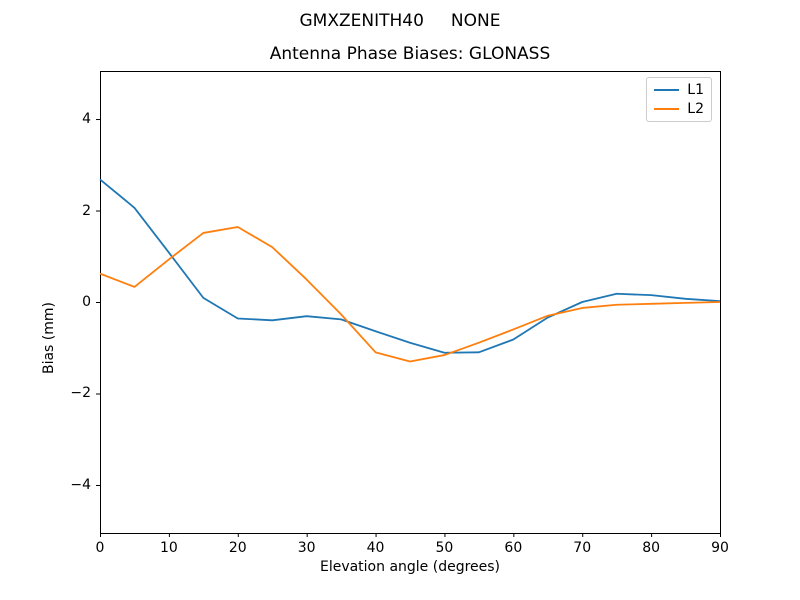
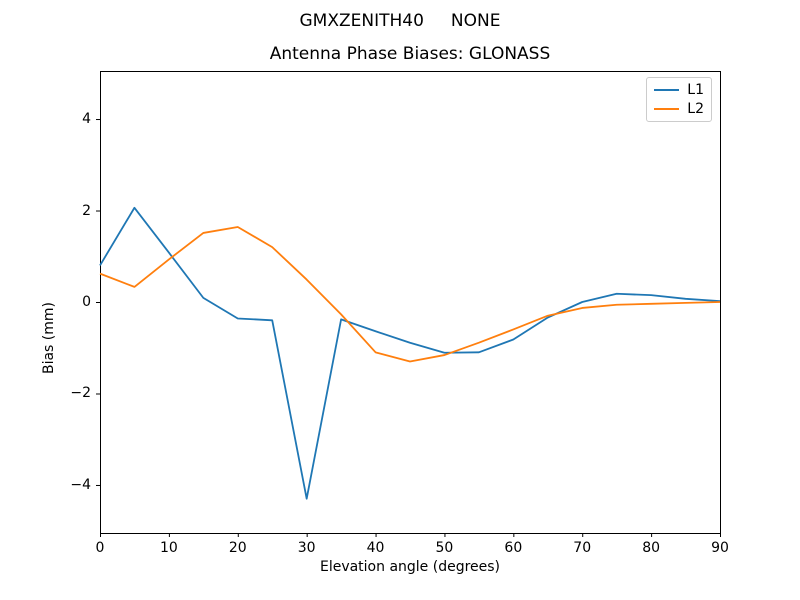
L1/0: 2.7 -> 0.8
L1/30: -0.3 -> -4.3
